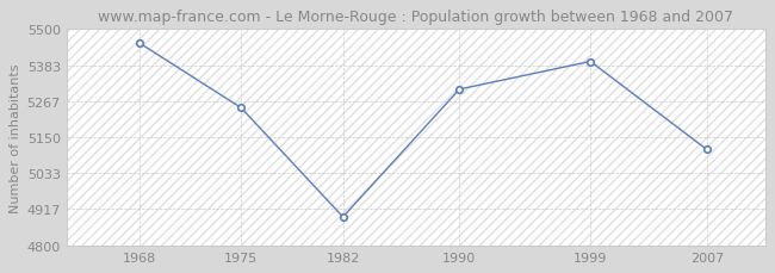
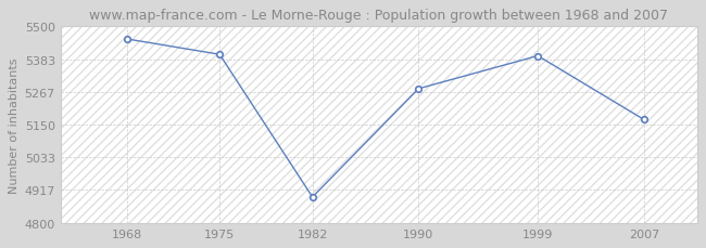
1975: 5245 -> 5400
1990: 5305 -> 5278
2007: 5110 -> 5168
